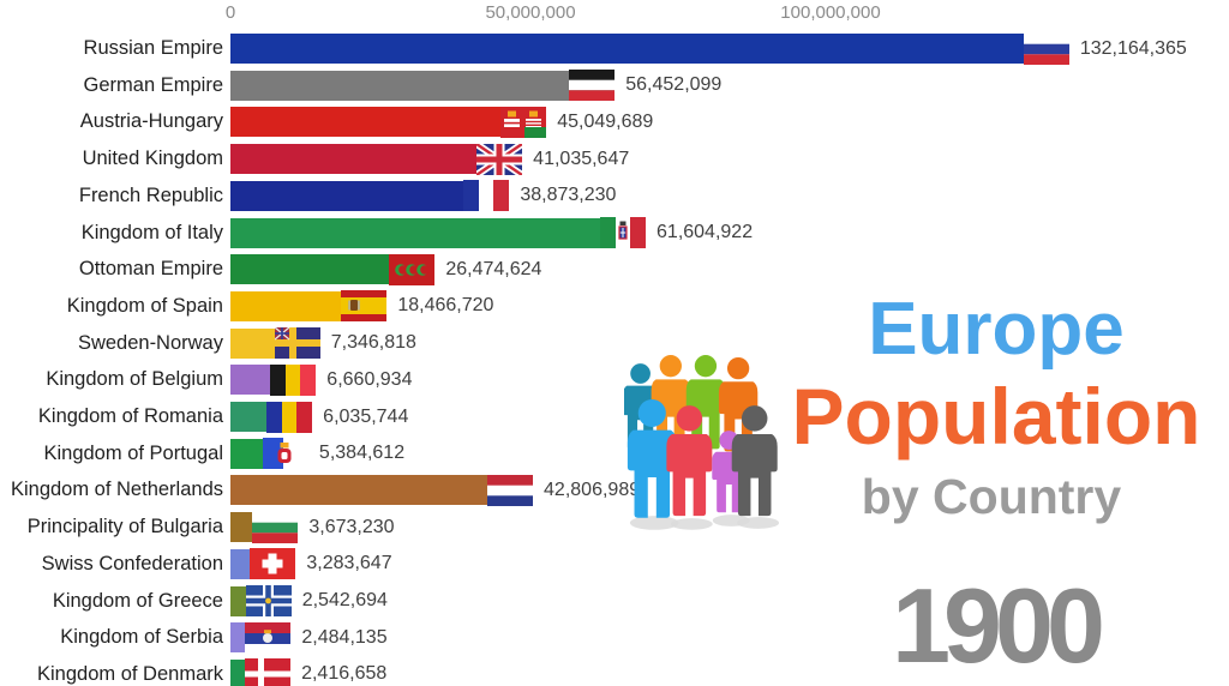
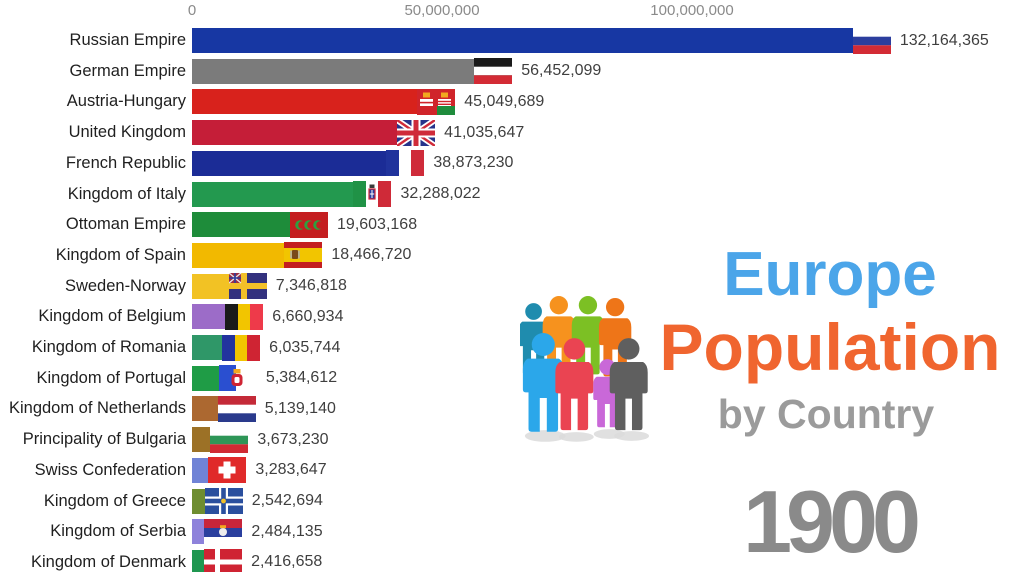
Kingdom of Italy: 61,604,922 -> 32,288,022
Ottoman Empire: 26,474,624 -> 19,603,168
Kingdom of Netherlands: 42,806,989 -> 5,139,140
